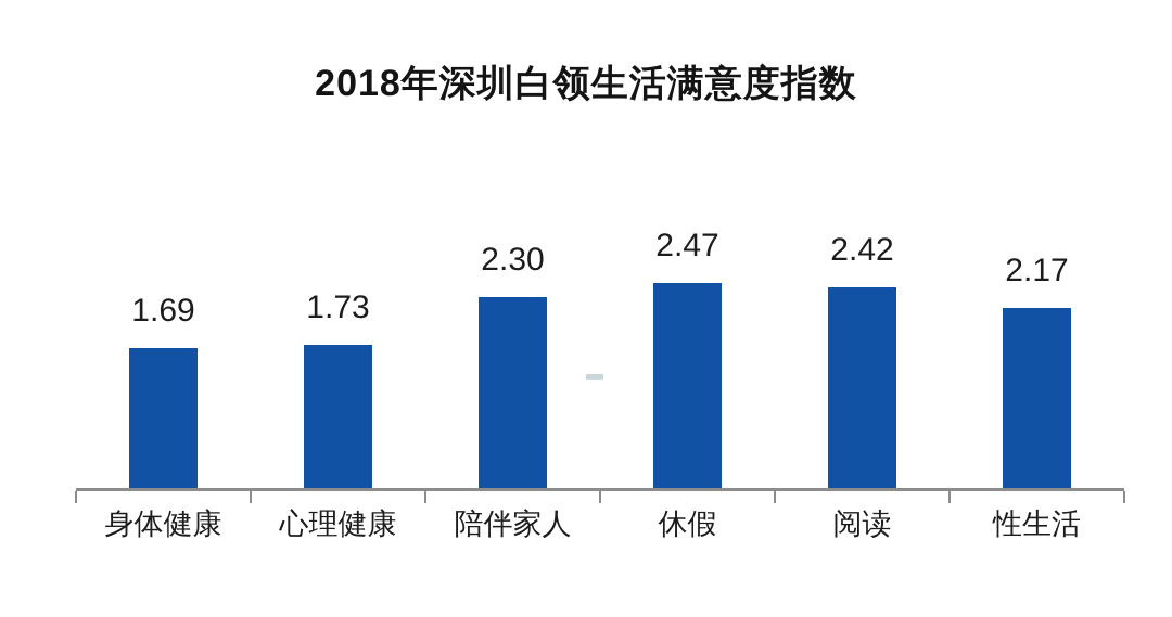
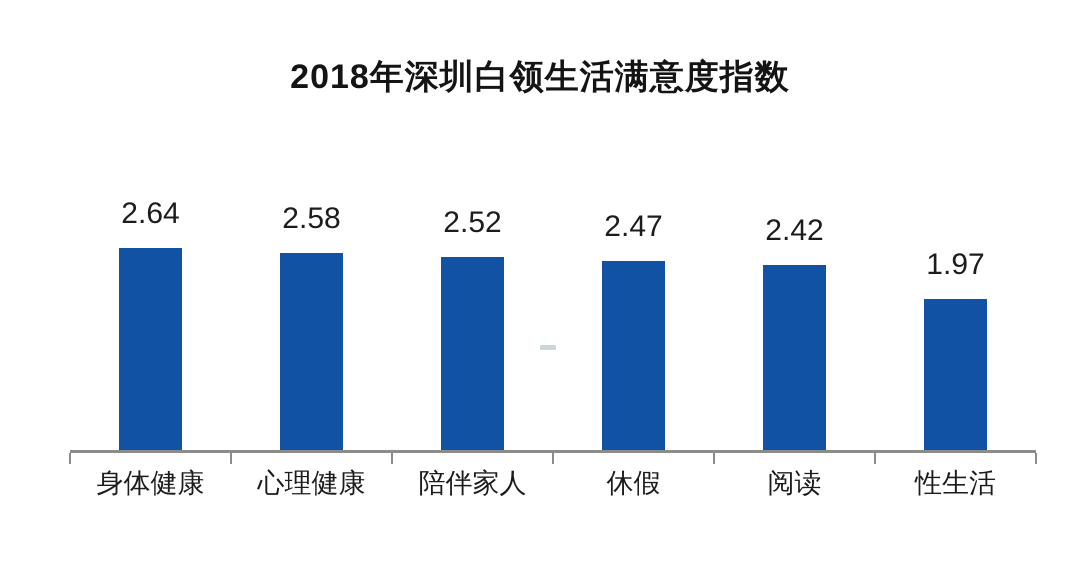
身体健康: 1.69 -> 2.64
心理健康: 1.73 -> 2.58
陪伴家人: 2.30 -> 2.52
性生活: 2.17 -> 1.97
